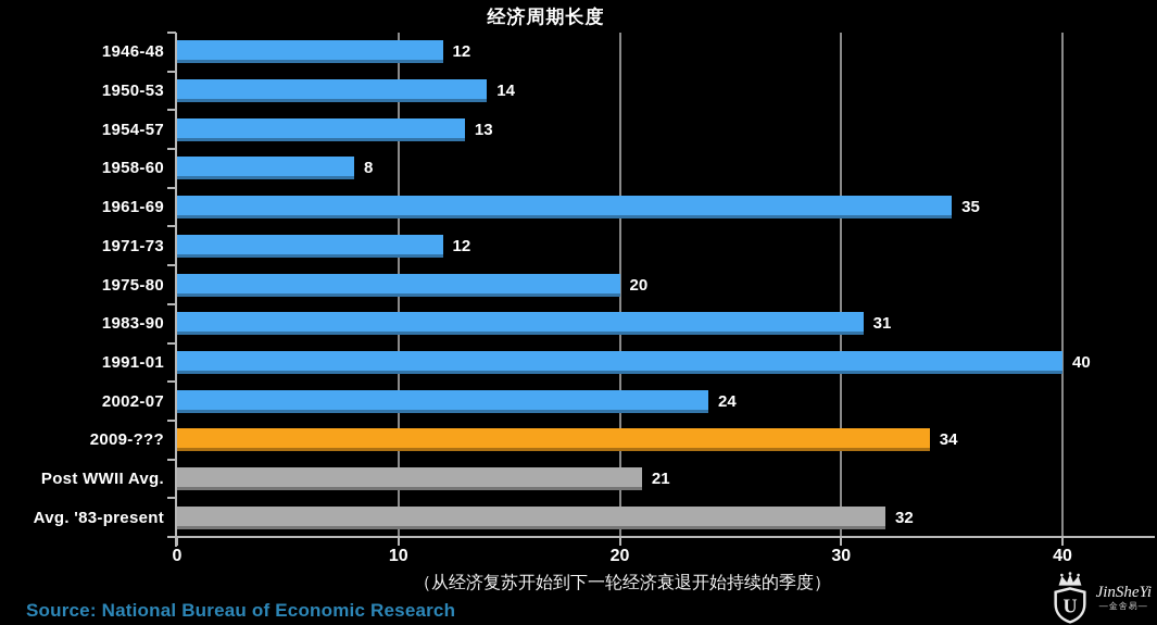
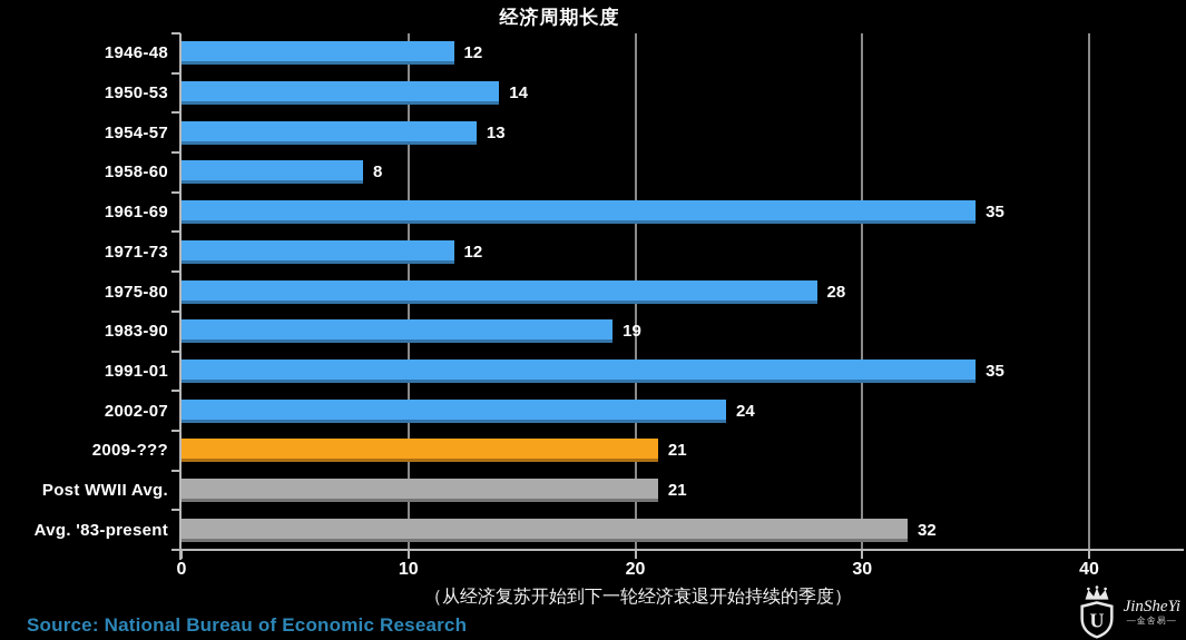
1975-80: 20 -> 28
1983-90: 31 -> 19
1991-01: 40 -> 35
2009-???: 34 -> 21
